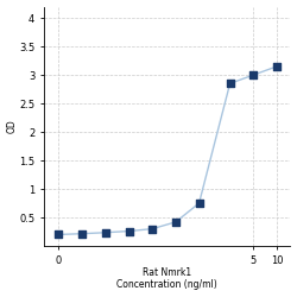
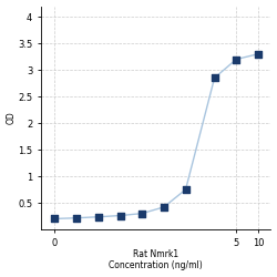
5: 3.00 -> 3.20
10: 3.15 -> 3.30
